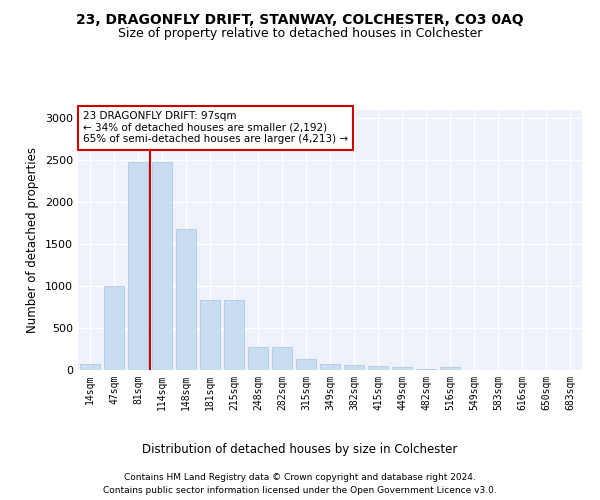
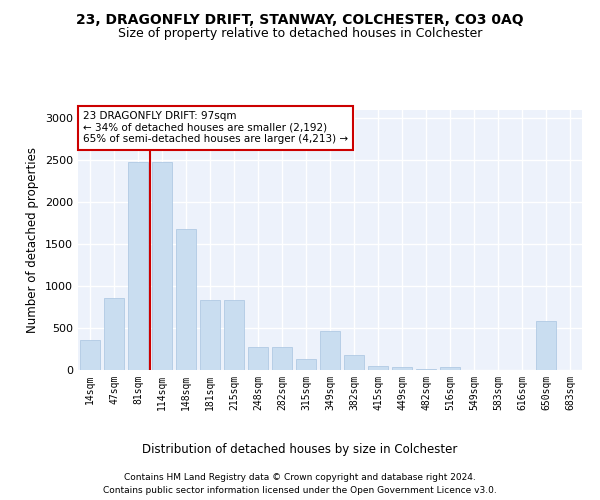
14sqm: 80 -> 360
47sqm: 1000 -> 860
349sqm: 80 -> 460
382sqm: 60 -> 180
650sqm: 0 -> 580
